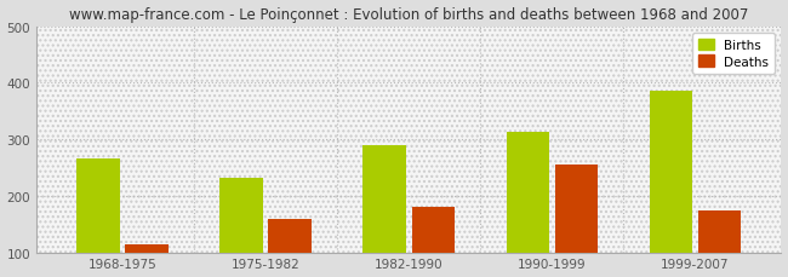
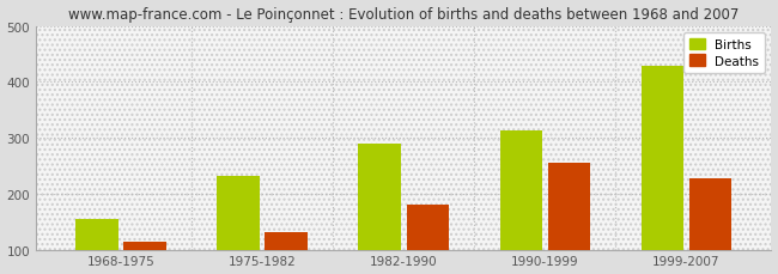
Births/1968-1975: 265 -> 155
Deaths/1975-1982: 160 -> 132
Births/1999-2007: 385 -> 428
Deaths/1999-2007: 175 -> 228
